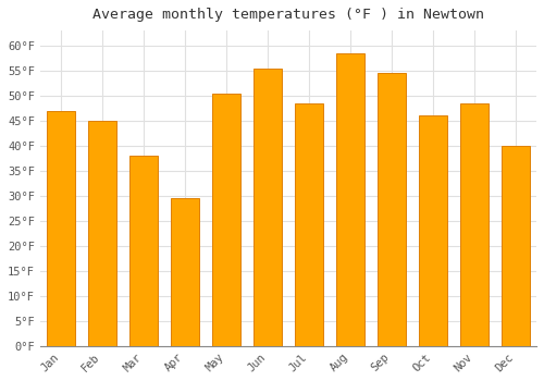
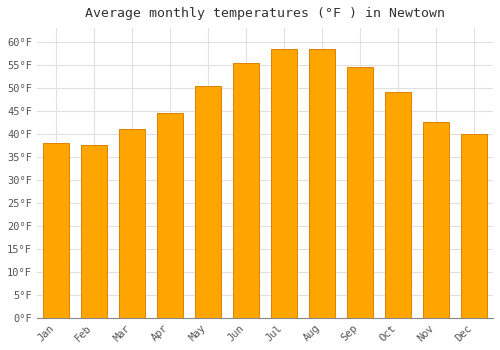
Jan: 47.0°F -> 38.0°F
Feb: 45.0°F -> 37.5°F
Mar: 38.0°F -> 41.0°F
Apr: 29.5°F -> 44.5°F
Jul: 48.5°F -> 58.5°F
Oct: 46.0°F -> 49.0°F
Nov: 48.5°F -> 42.5°F
